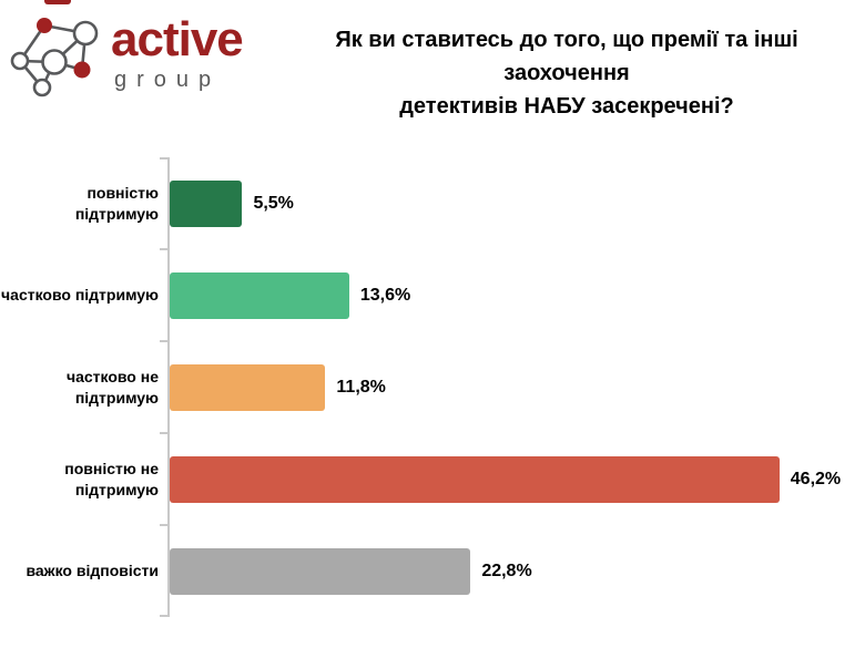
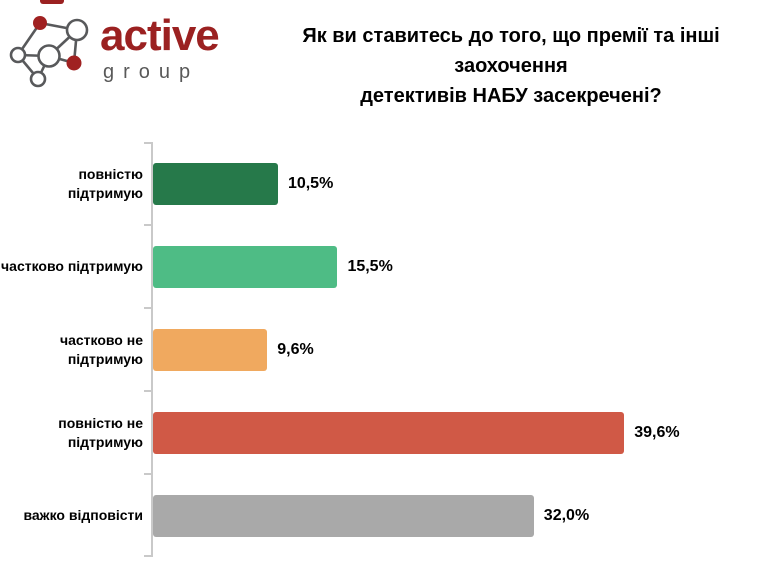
повністю підтримую: 5,5% -> 10,5%
частково підтримую: 13,6% -> 15,5%
частково не підтримую: 11,8% -> 9,6%
повністю не підтримую: 46,2% -> 39,6%
важко відповісти: 22,8% -> 32,0%
